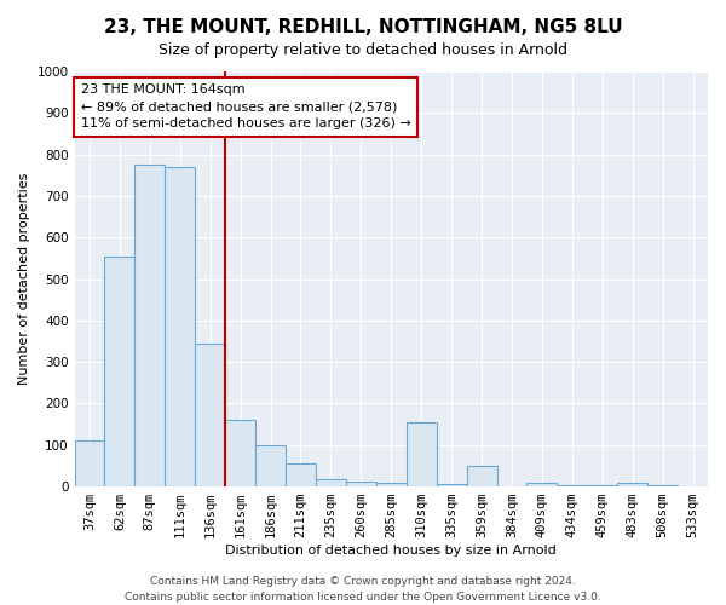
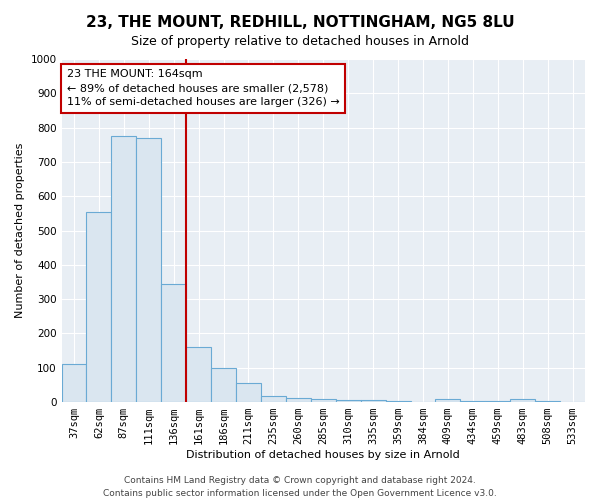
310sqm: 155 -> 6
359sqm: 50 -> 4
